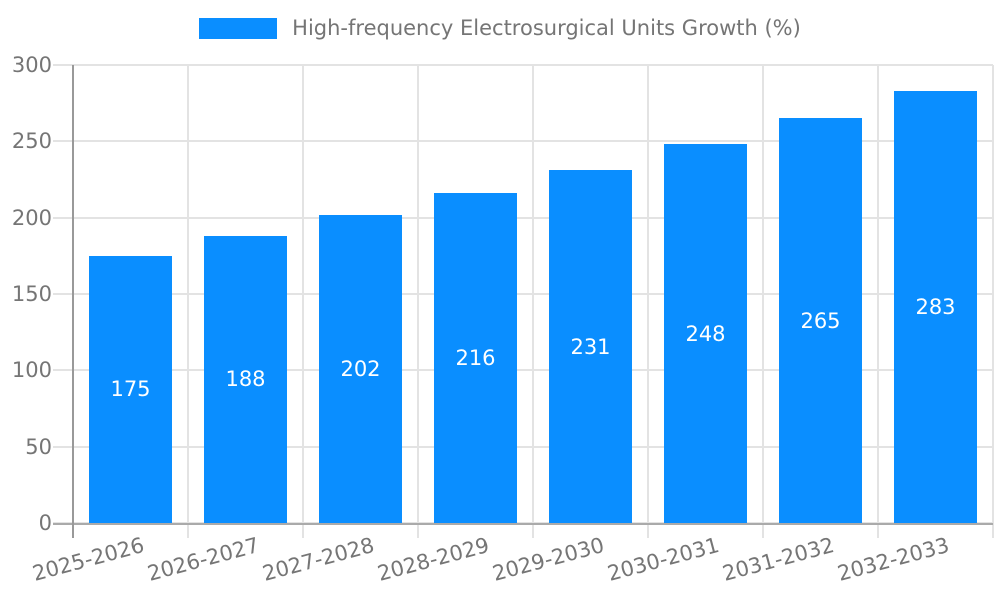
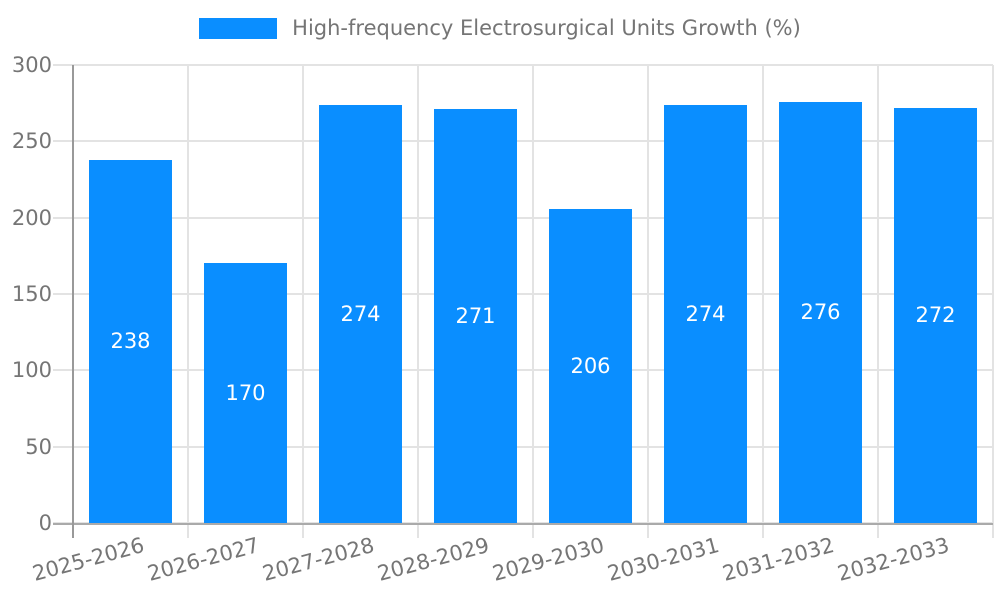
2025-2026: 175 -> 238
2026-2027: 188 -> 170
2027-2028: 202 -> 274
2028-2029: 216 -> 271
2029-2030: 231 -> 206
2030-2031: 248 -> 274
2031-2032: 265 -> 276
2032-2033: 283 -> 272
